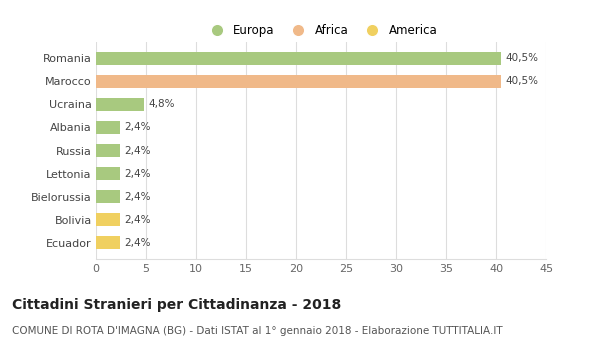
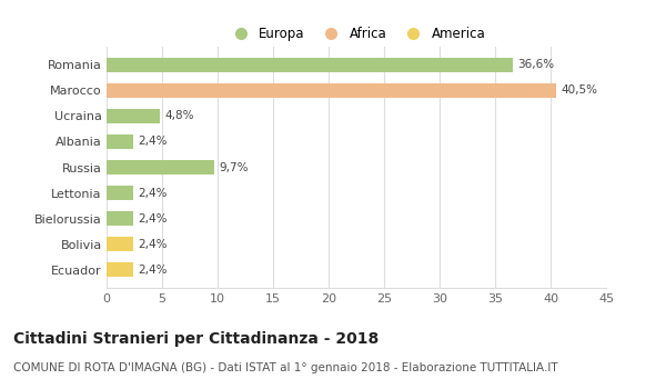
Romania: 40,5% -> 36,6%
Russia: 2,4% -> 9,7%
